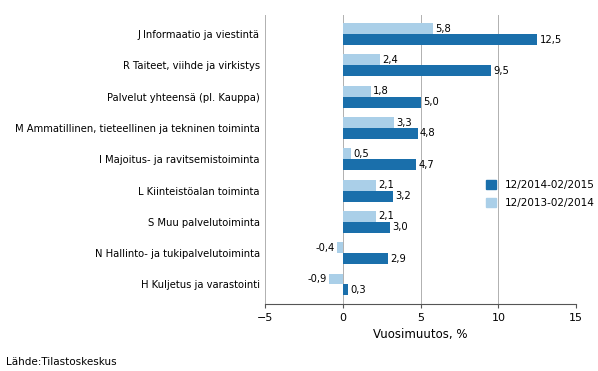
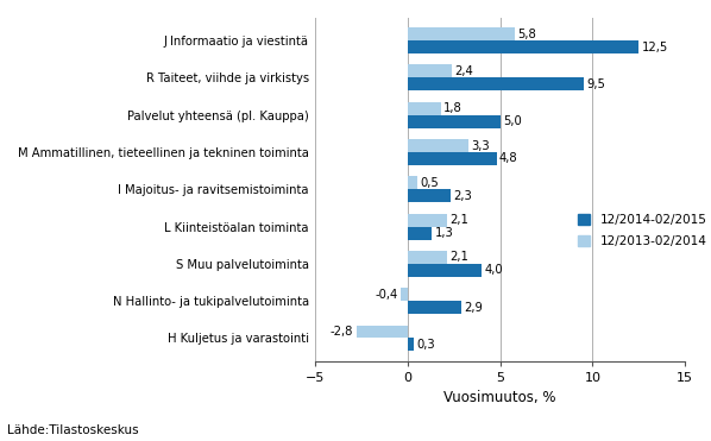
12/2014-02/2015/I Majoitus- ja ravitsemistoiminta: 4,7 -> 2,3
12/2014-02/2015/L Kiinteistöalan toiminta: 3,2 -> 1,3
12/2014-02/2015/S Muu palvelutoiminta: 3,0 -> 4,0
12/2013-02/2014/H Kuljetus ja varastointi: -0,9 -> -2,8
